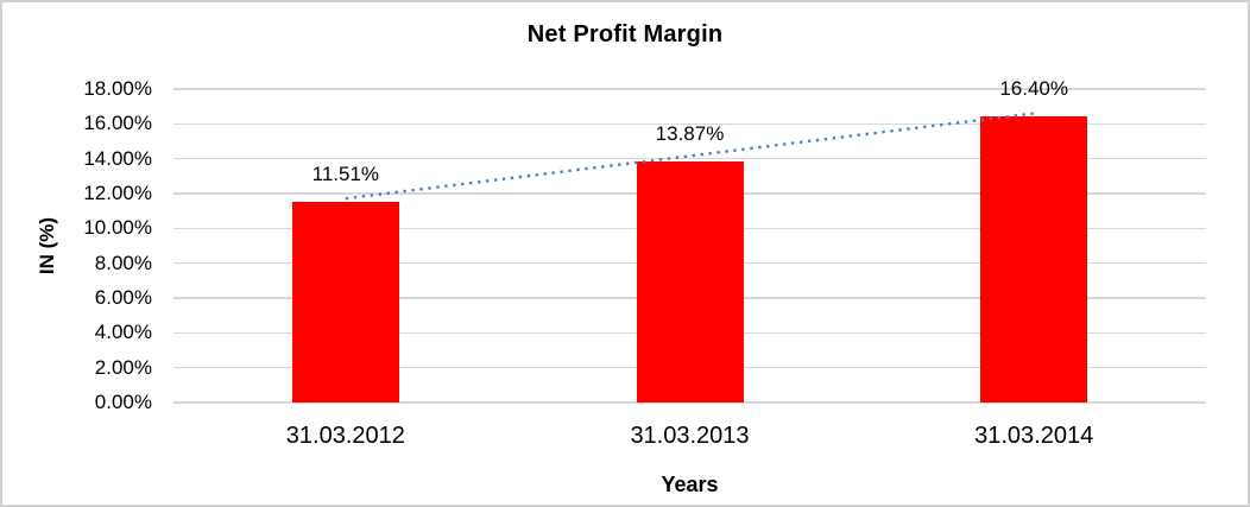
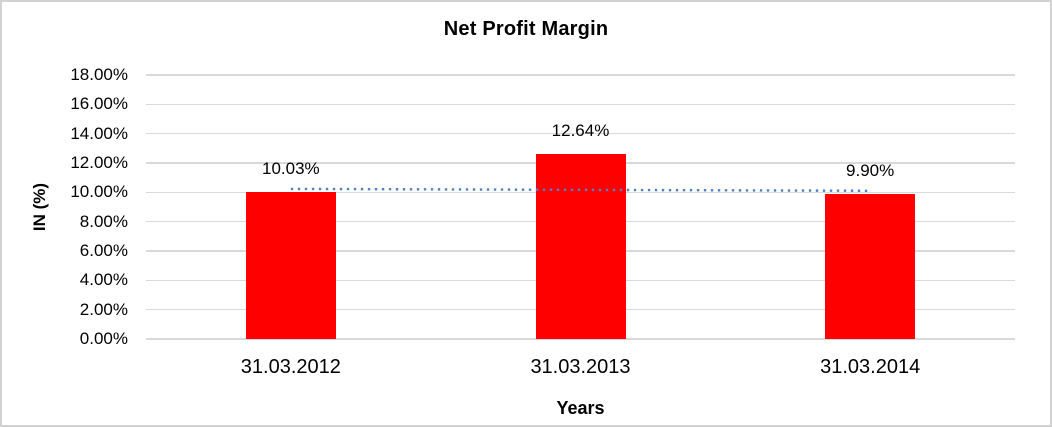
31.03.2012: 11.51% -> 10.03%
31.03.2013: 13.87% -> 12.64%
31.03.2014: 16.40% -> 9.90%
